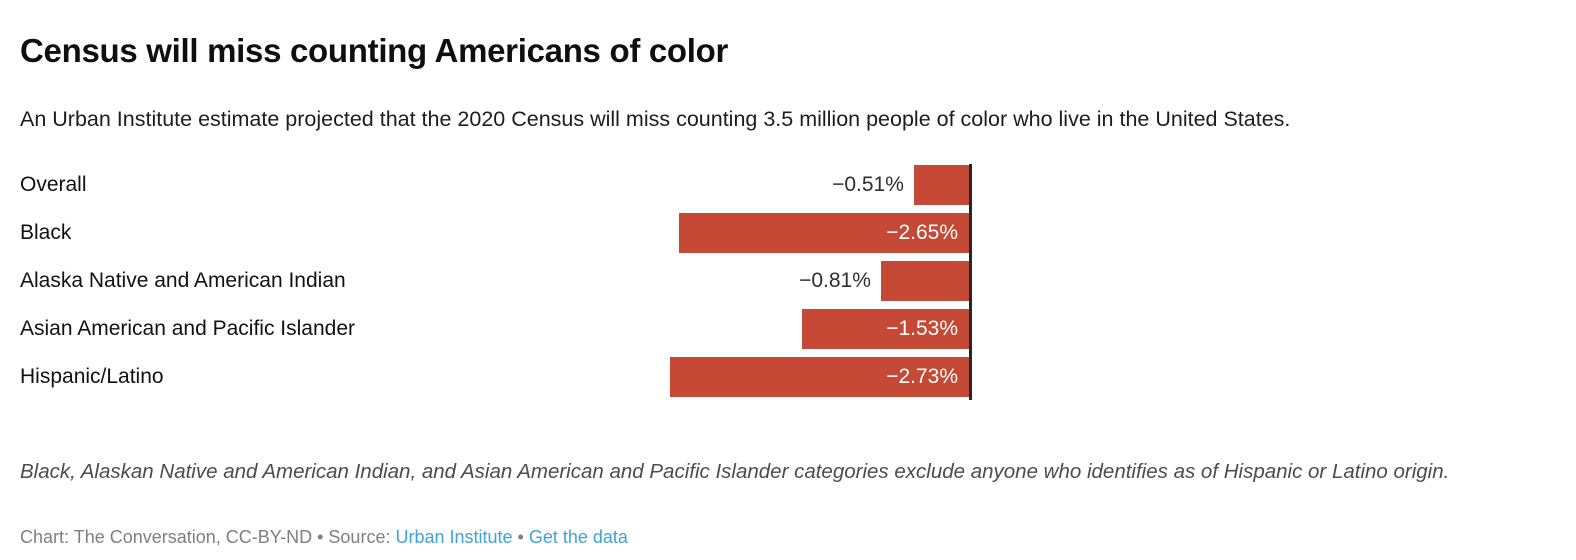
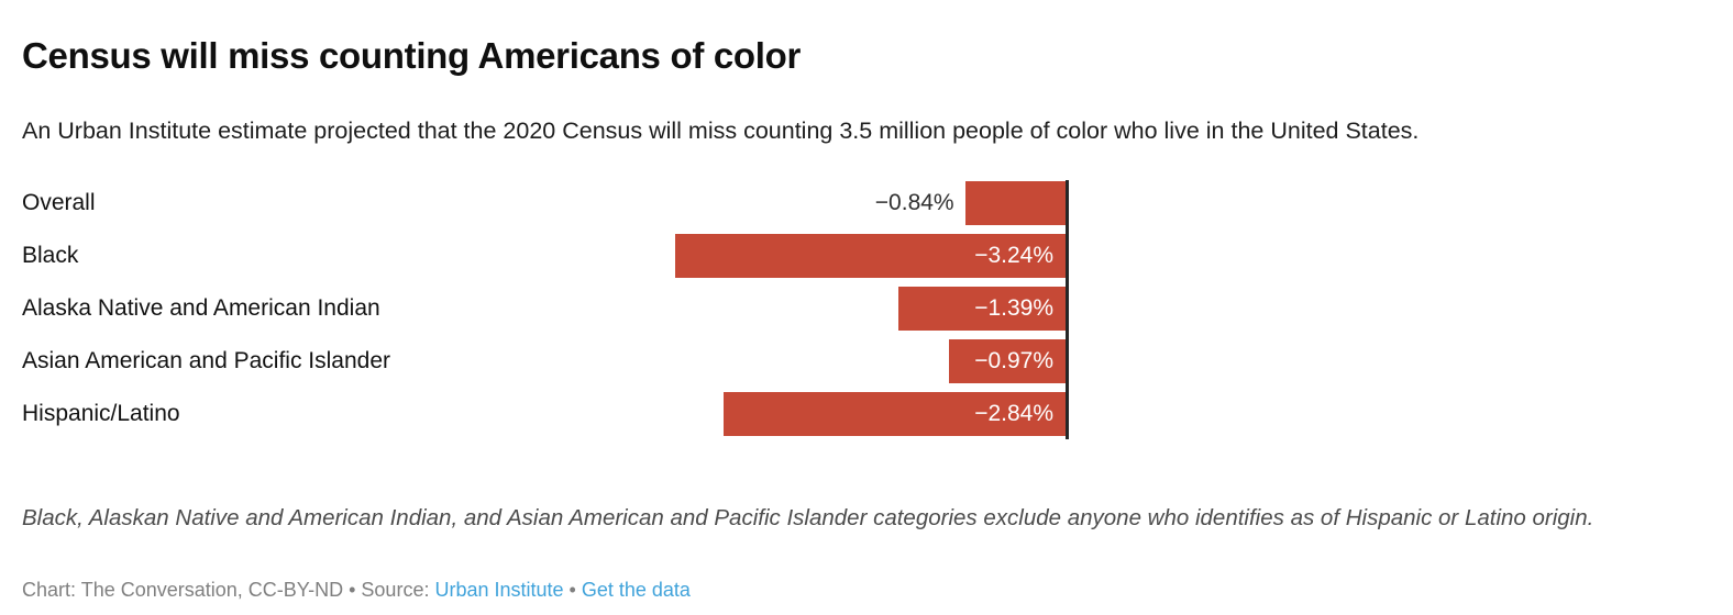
Overall: −0.51% -> −0.84%
Black: −2.65% -> −3.24%
Alaska Native and American Indian: −0.81% -> −1.39%
Asian American and Pacific Islander: −1.53% -> −0.97%
Hispanic/Latino: −2.73% -> −2.84%
